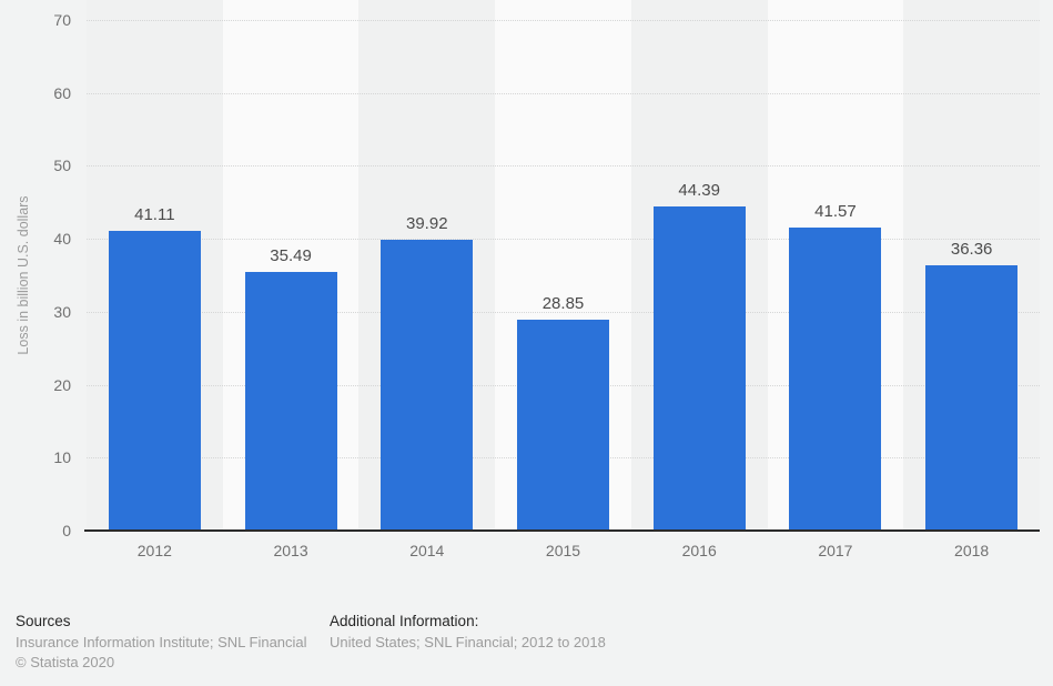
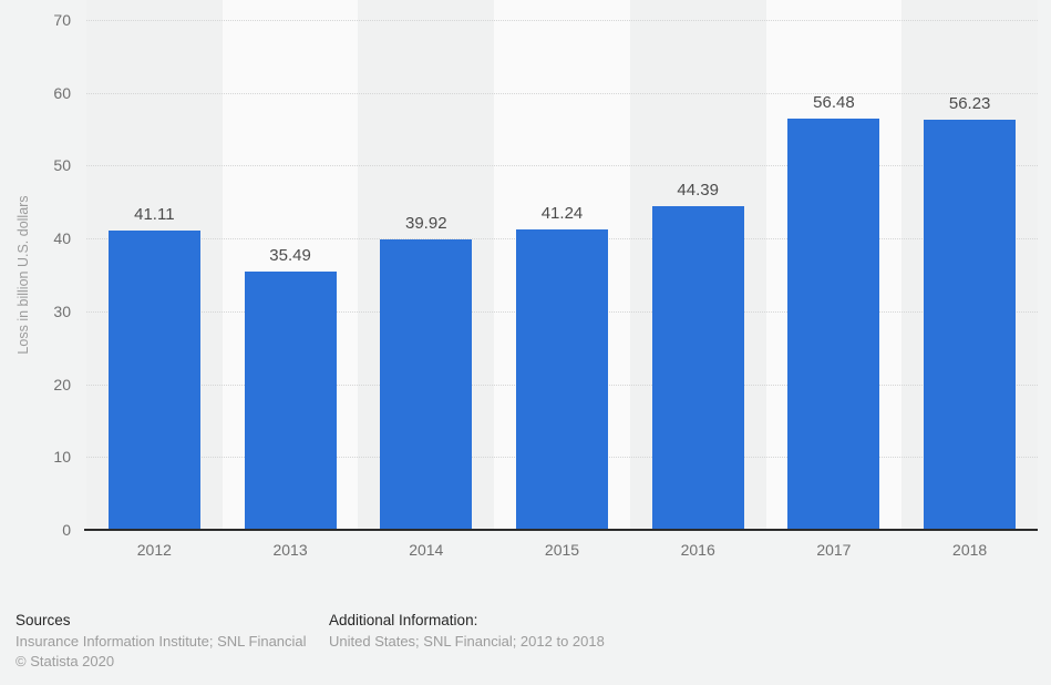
2015: 28.85 -> 41.24
2017: 41.57 -> 56.48
2018: 36.36 -> 56.23
